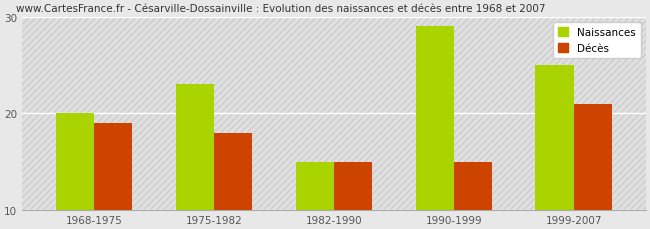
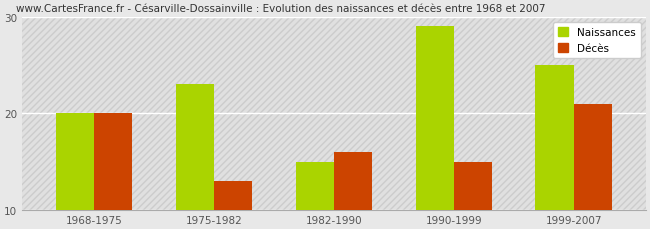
Décès/1968-1975: 19 -> 20
Décès/1975-1982: 18 -> 13
Décès/1982-1990: 15 -> 16
